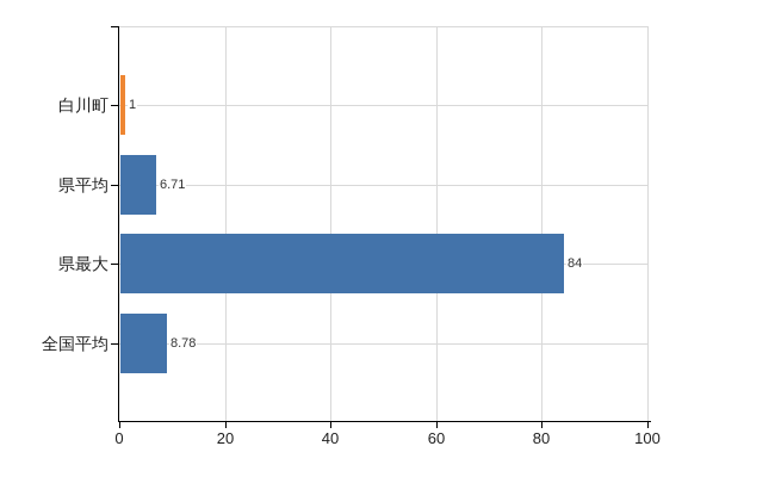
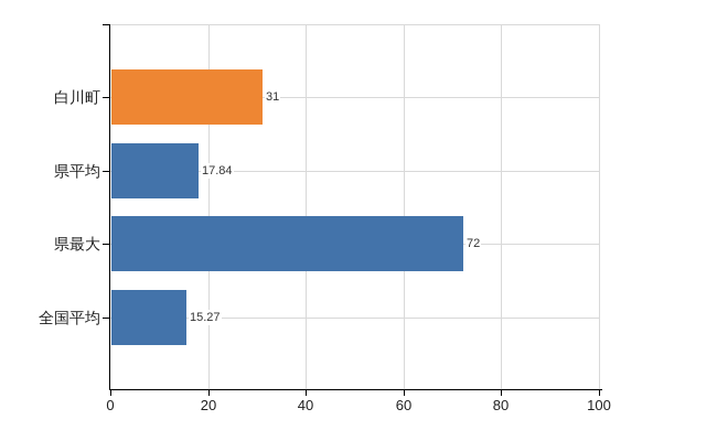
白川町: 1 -> 31
県平均: 6.71 -> 17.84
県最大: 84 -> 72
全国平均: 8.78 -> 15.27
